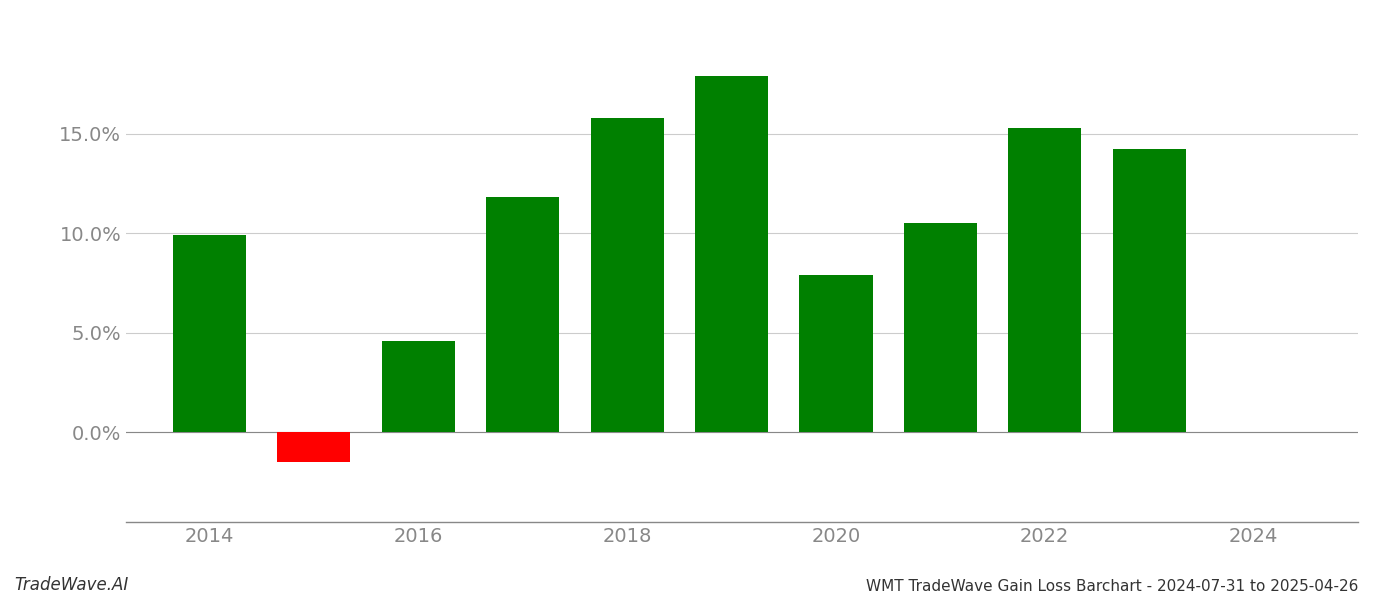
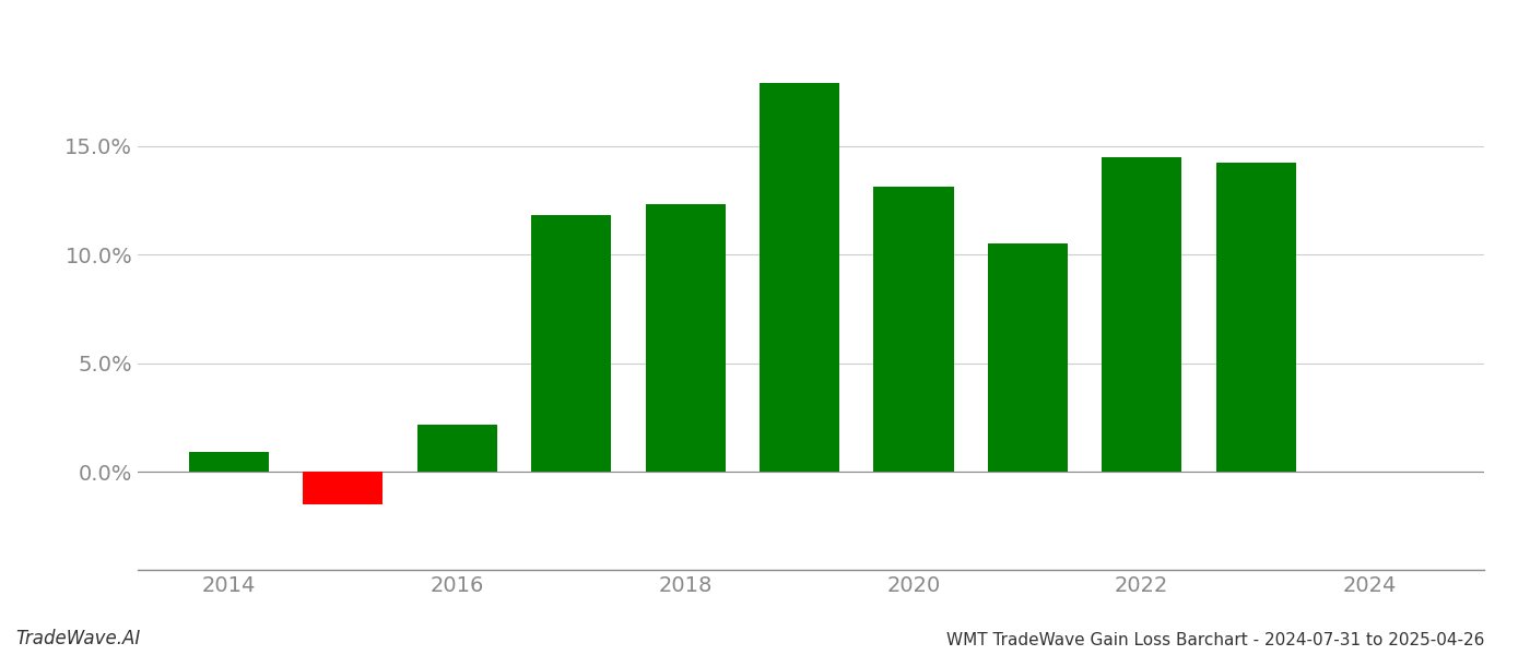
2014: 9.9% -> 0.9%
2016: 4.6% -> 2.2%
2018: 15.8% -> 12.3%
2020: 7.9% -> 13.1%
2022: 15.3% -> 14.5%
